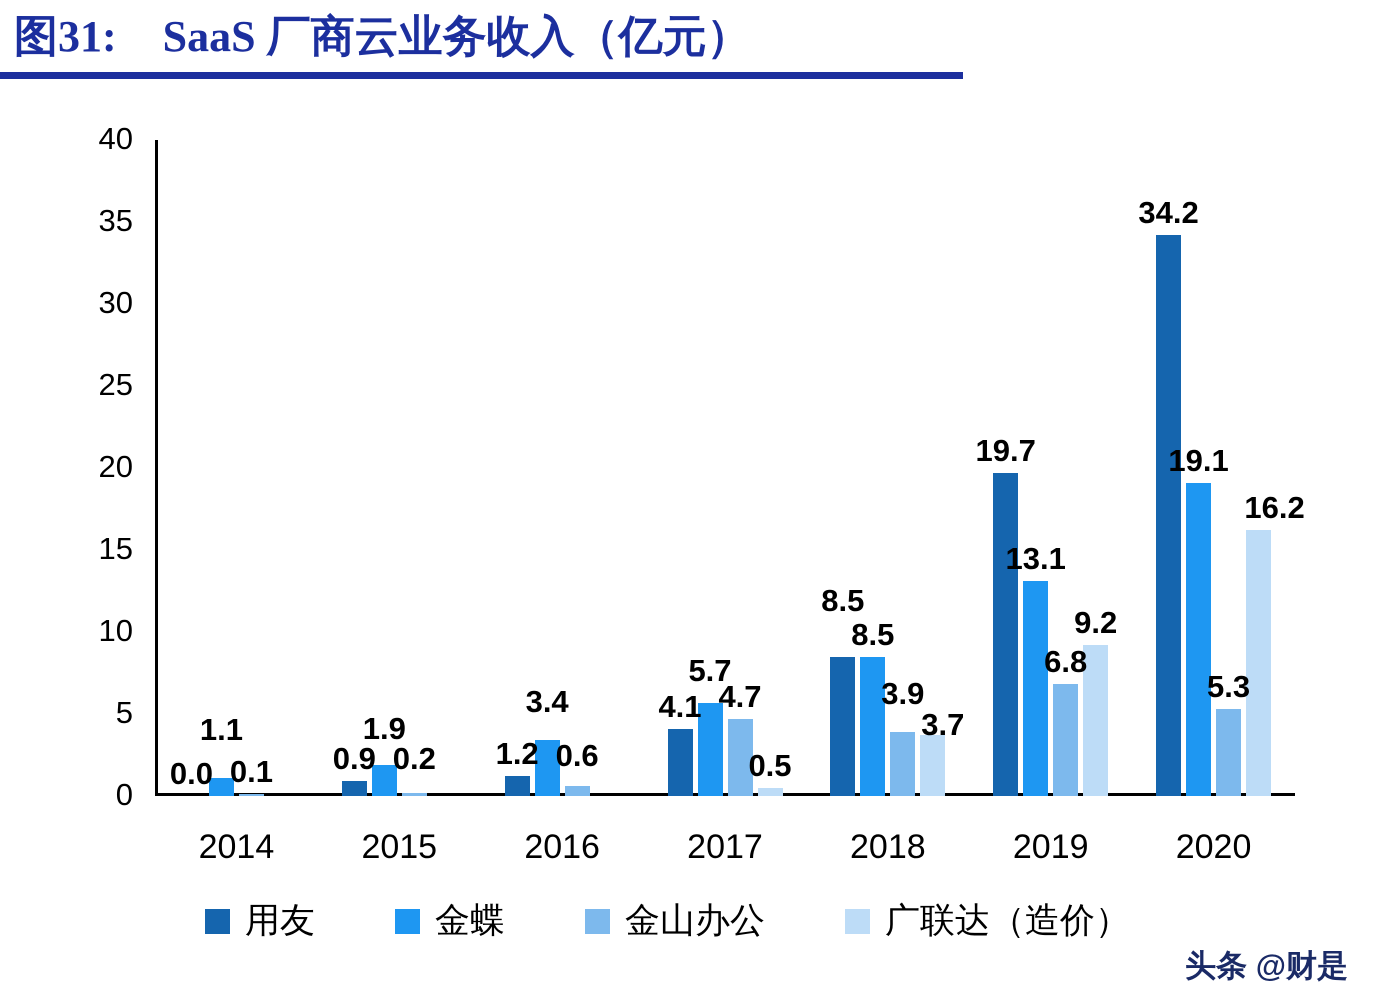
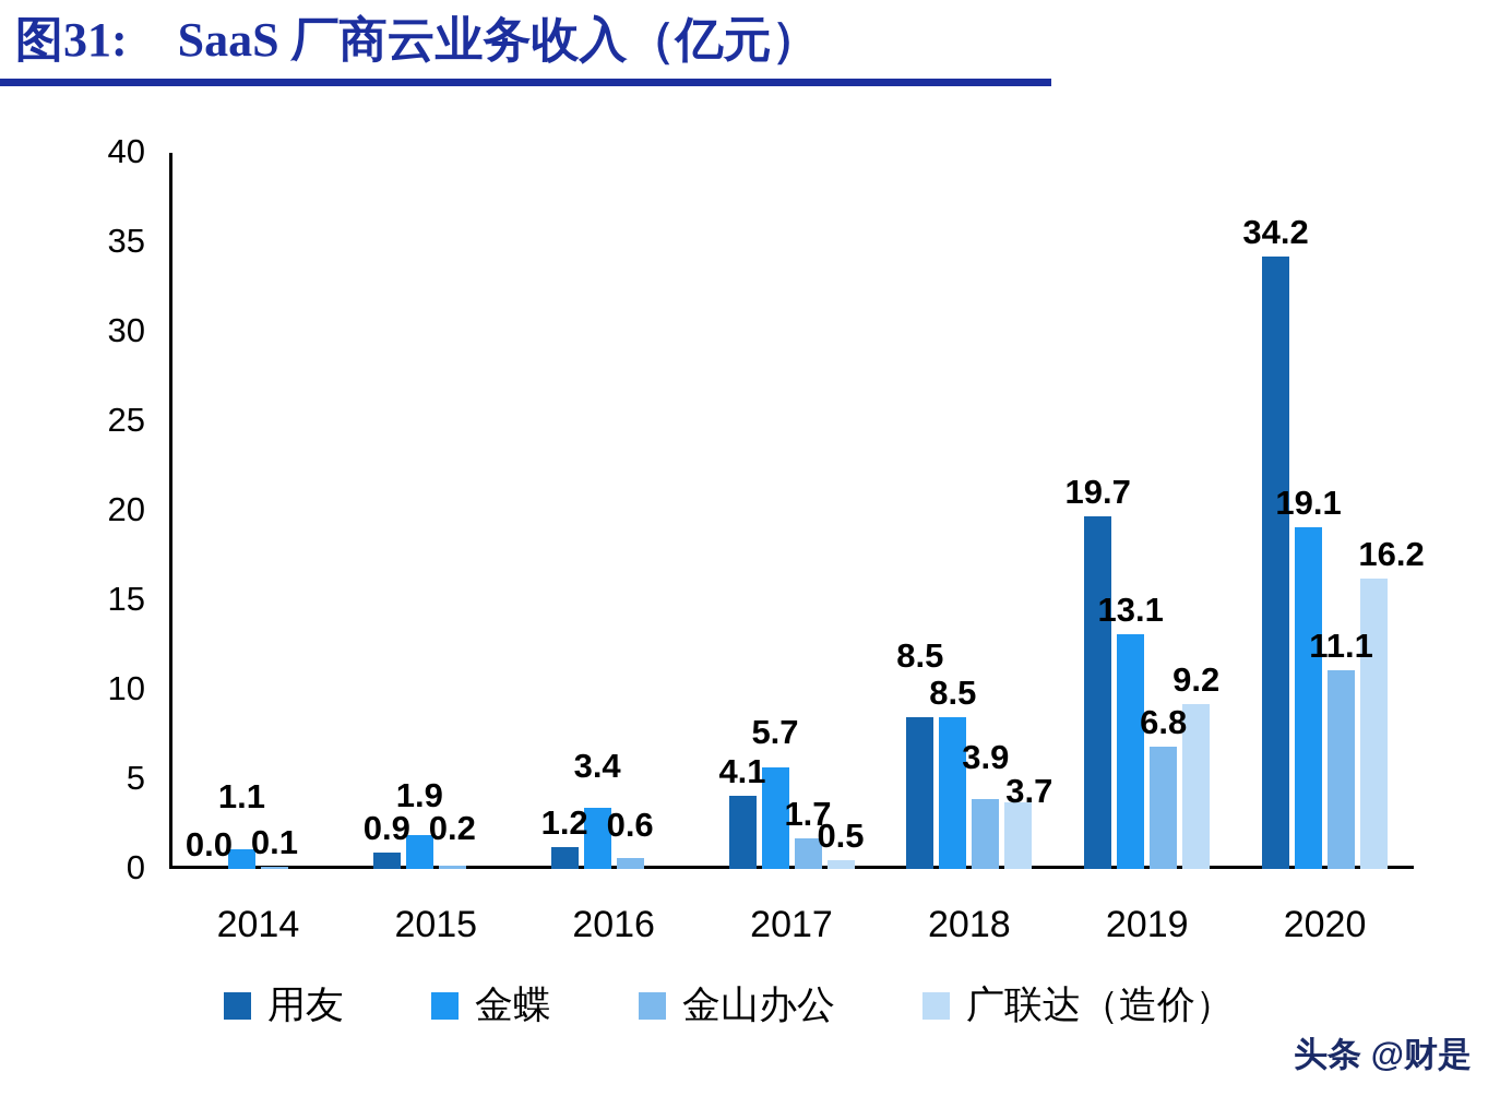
金山办公/2017: 4.7 -> 1.7
金山办公/2020: 5.3 -> 11.1
